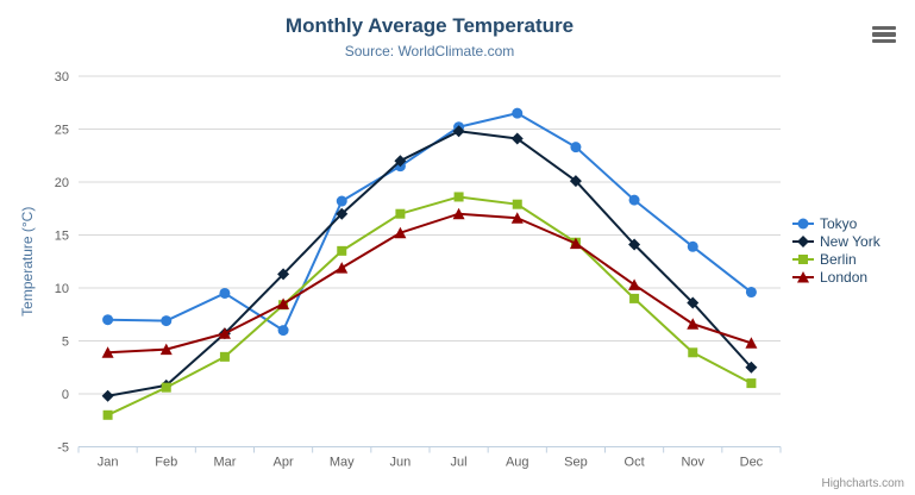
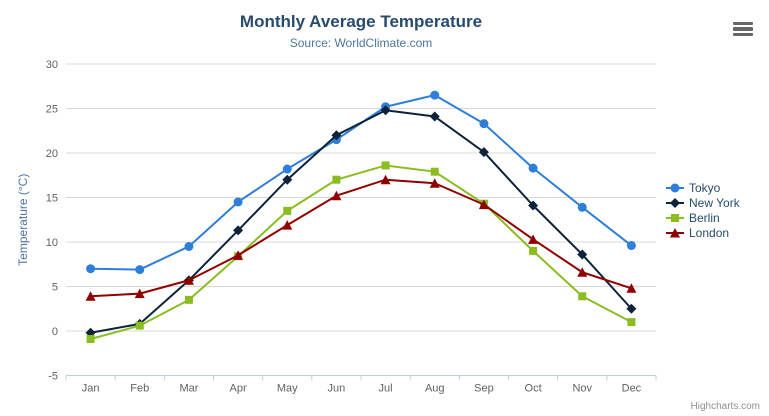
Berlin/Jan: -2 -> -1
Tokyo/Apr: 6 -> 14
